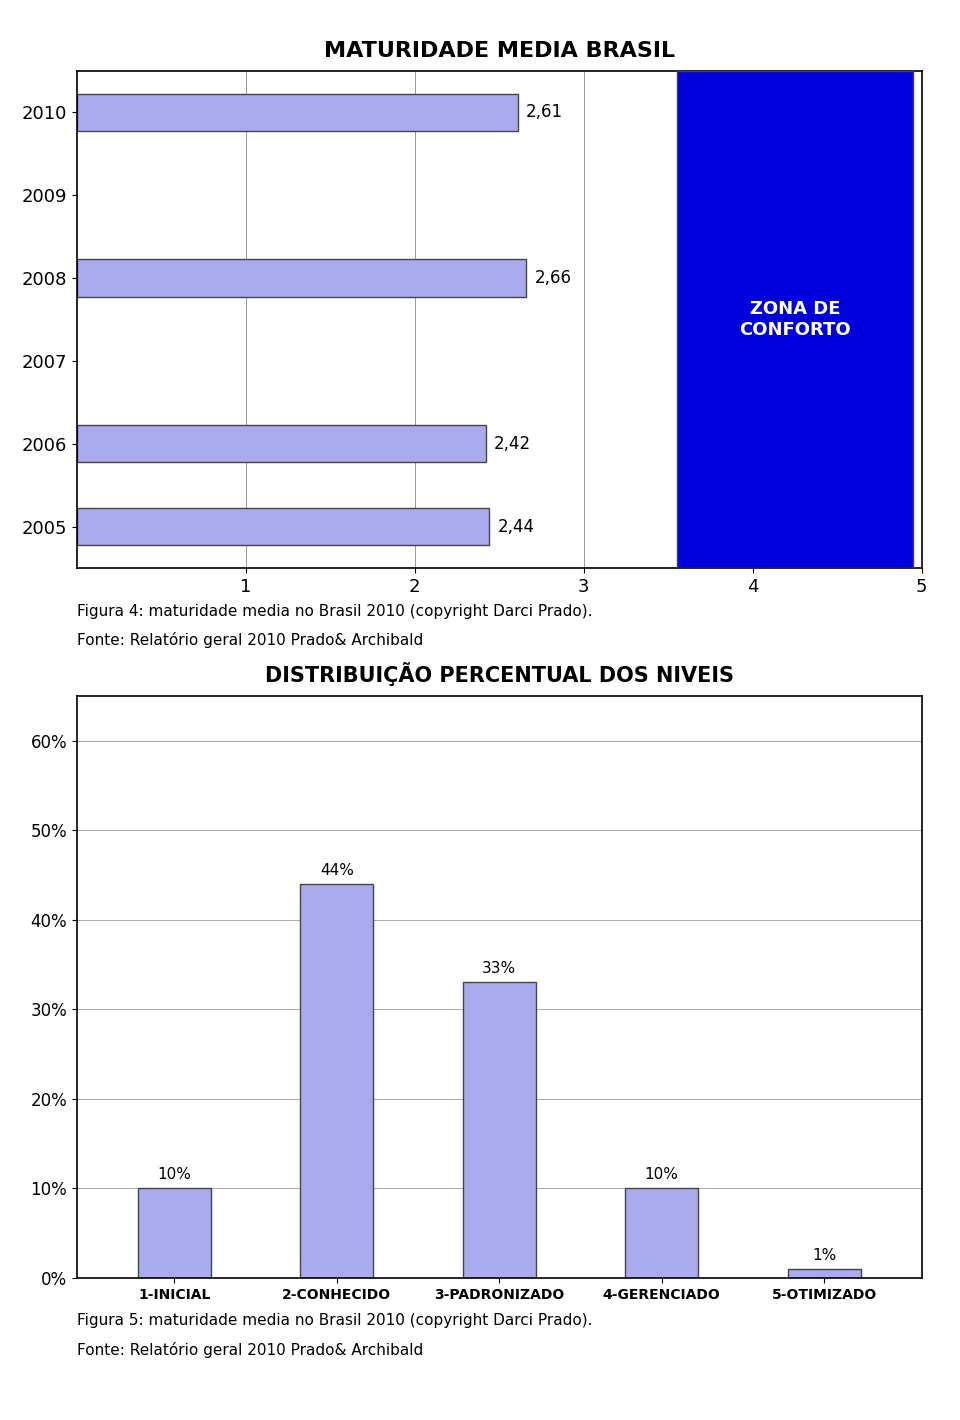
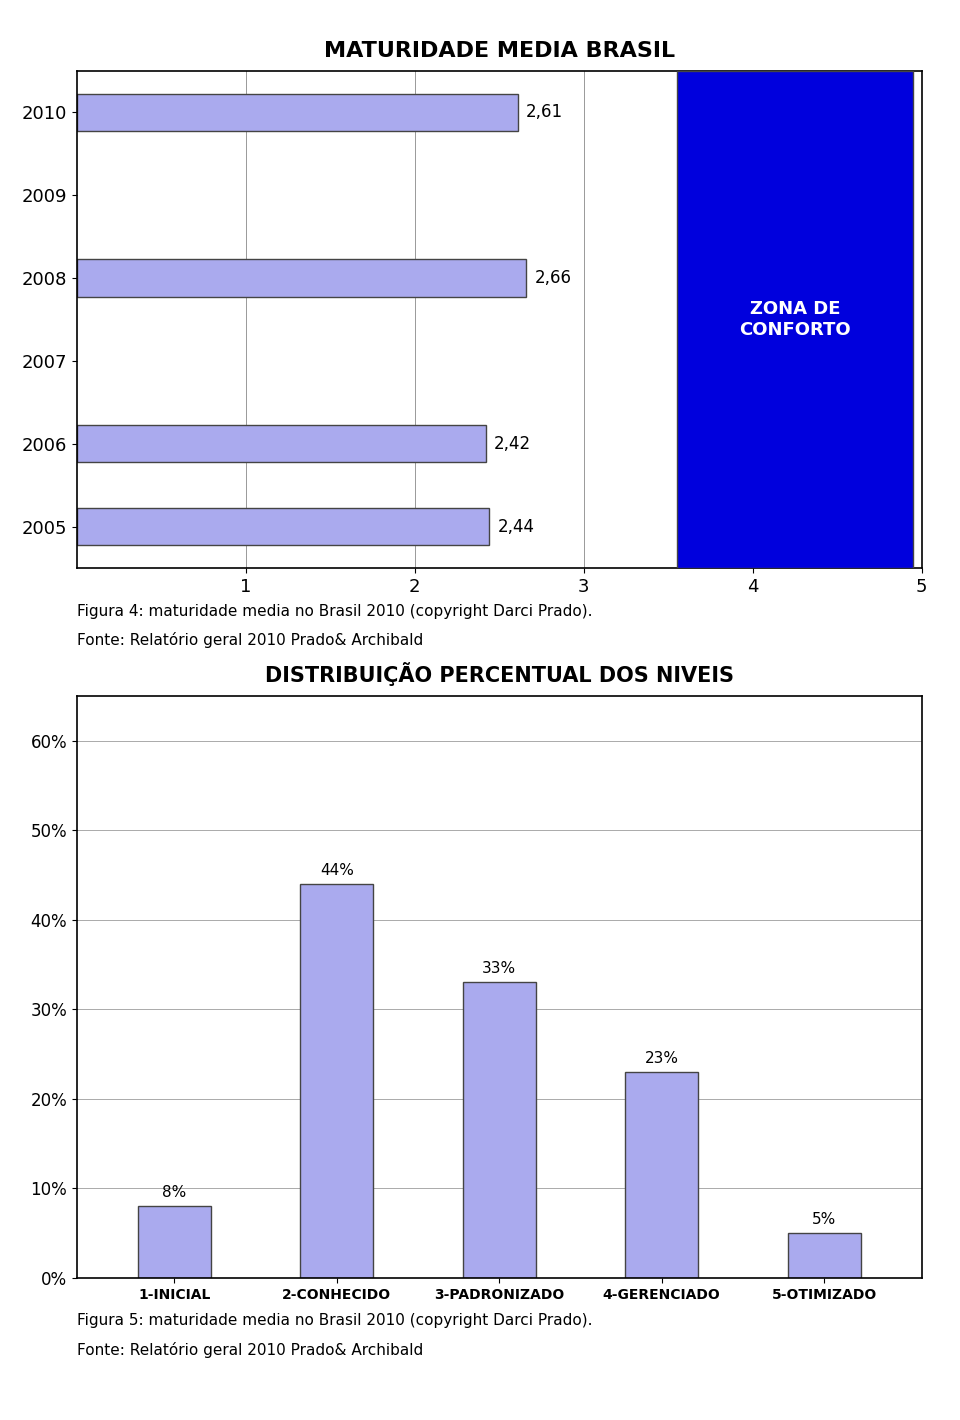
DISTRIBUIÇÃO PERCENTUAL DOS NIVEIS/1-INICIAL: 10% -> 8%
DISTRIBUIÇÃO PERCENTUAL DOS NIVEIS/4-GERENCIADO: 10% -> 23%
DISTRIBUIÇÃO PERCENTUAL DOS NIVEIS/5-OTIMIZADO: 1% -> 5%
